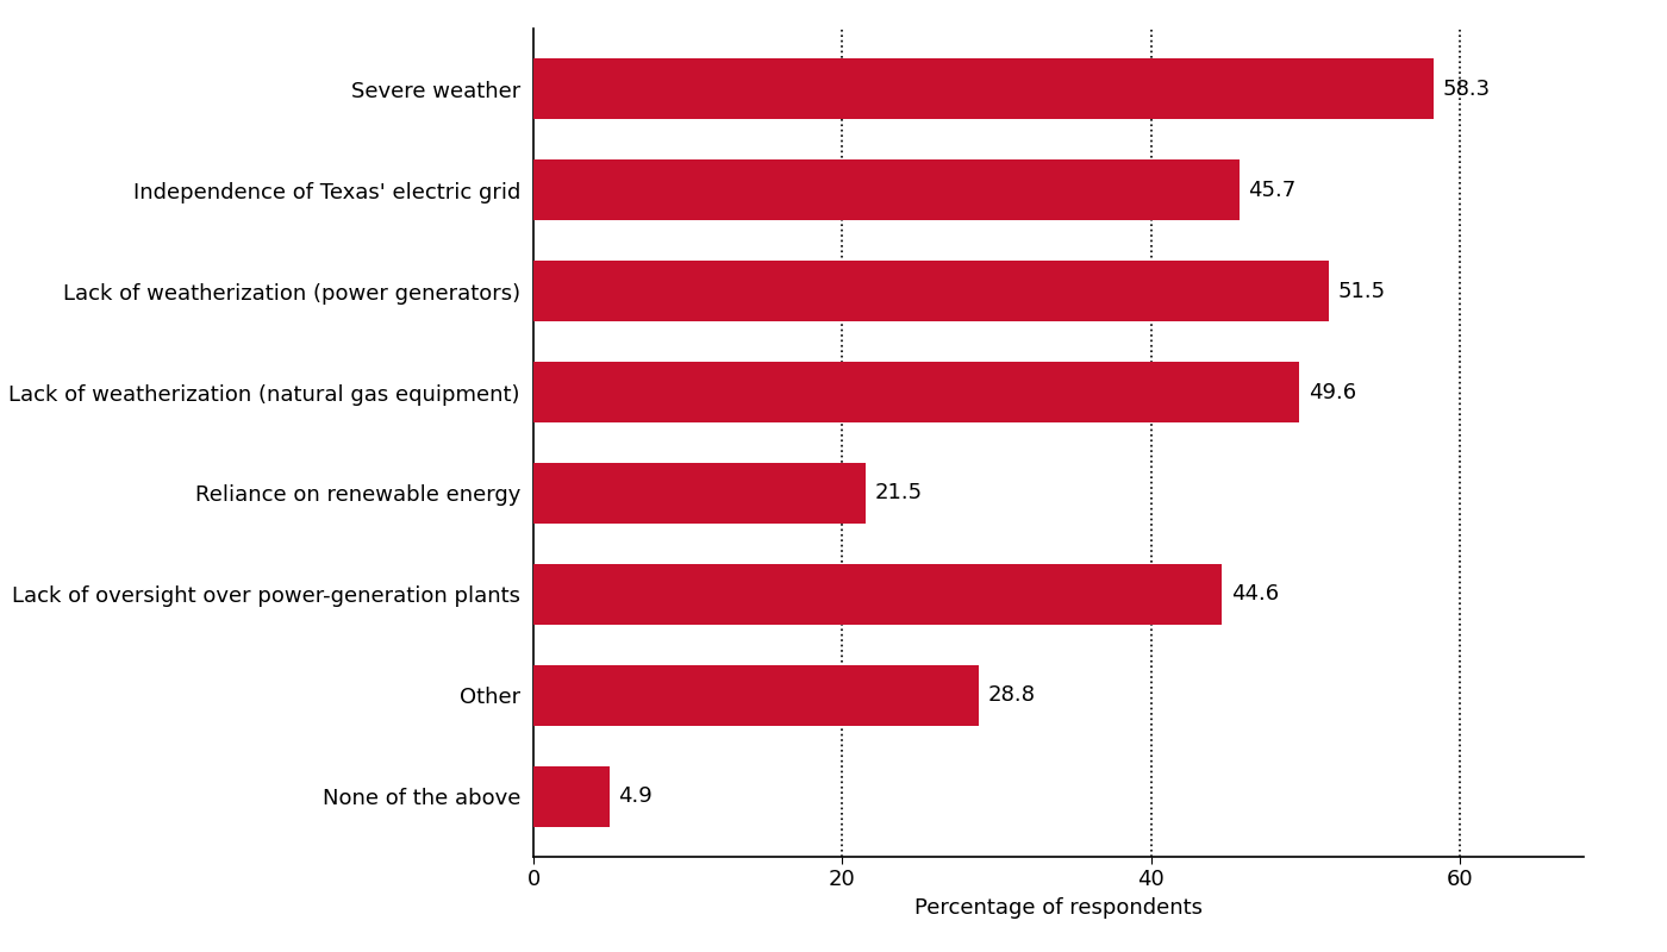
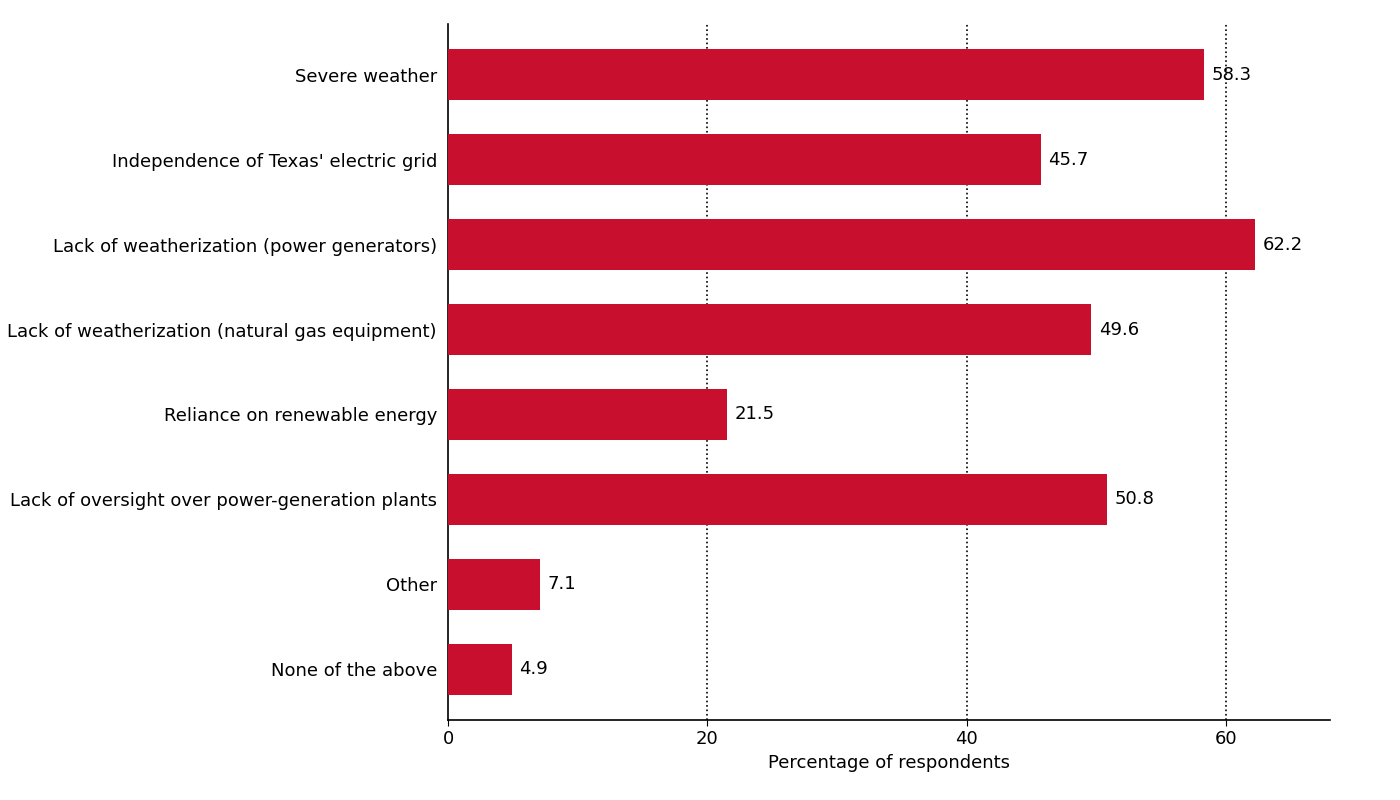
Lack of weatherization (power generators): 51.5 -> 62.2
Lack of oversight over power-generation plants: 44.6 -> 50.8
Other: 28.8 -> 7.1
